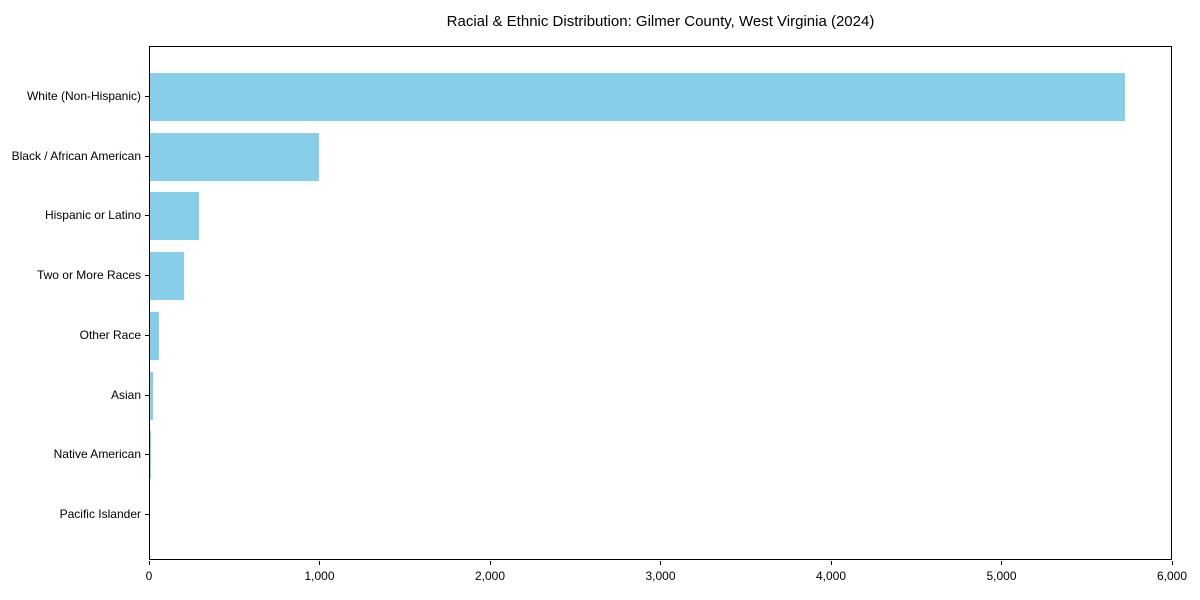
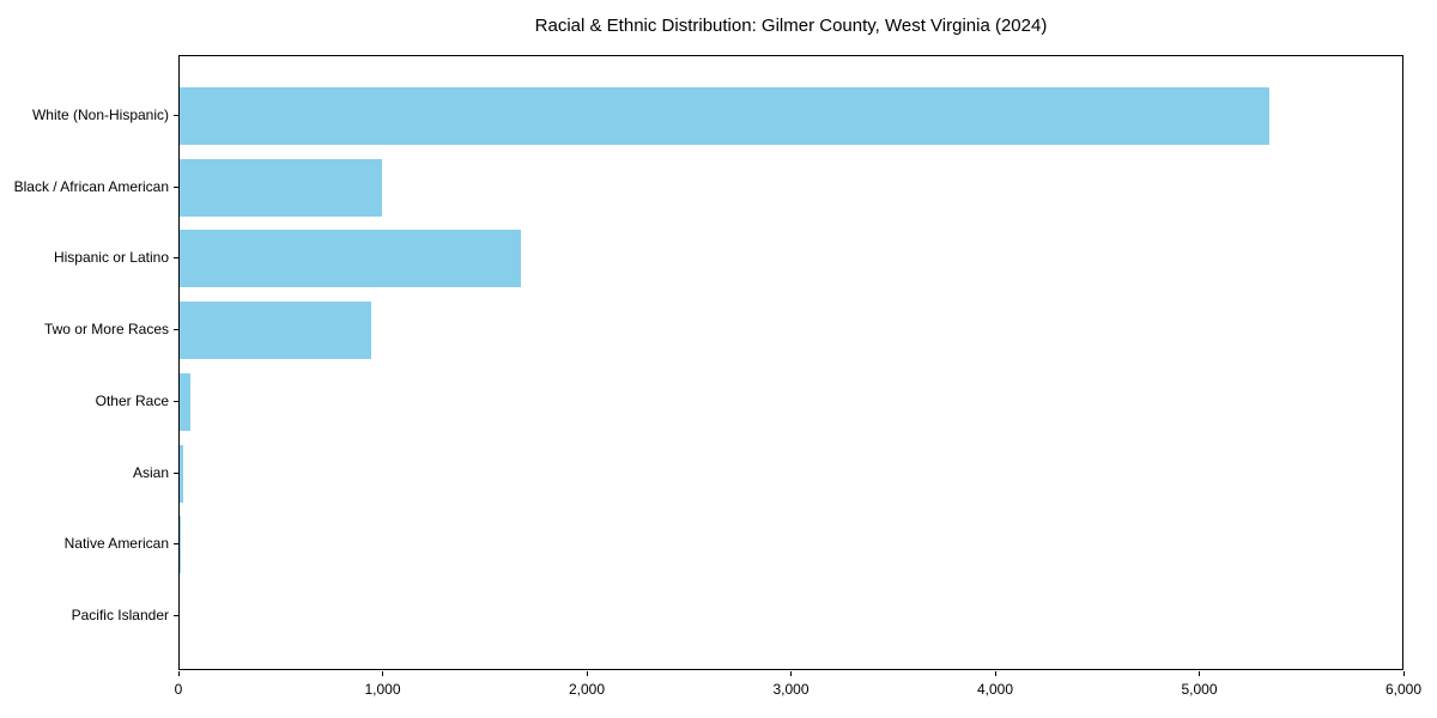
White (Non-Hispanic): 5720 -> 5340
Hispanic or Latino: 290 -> 1670
Two or More Races: 200 -> 940
